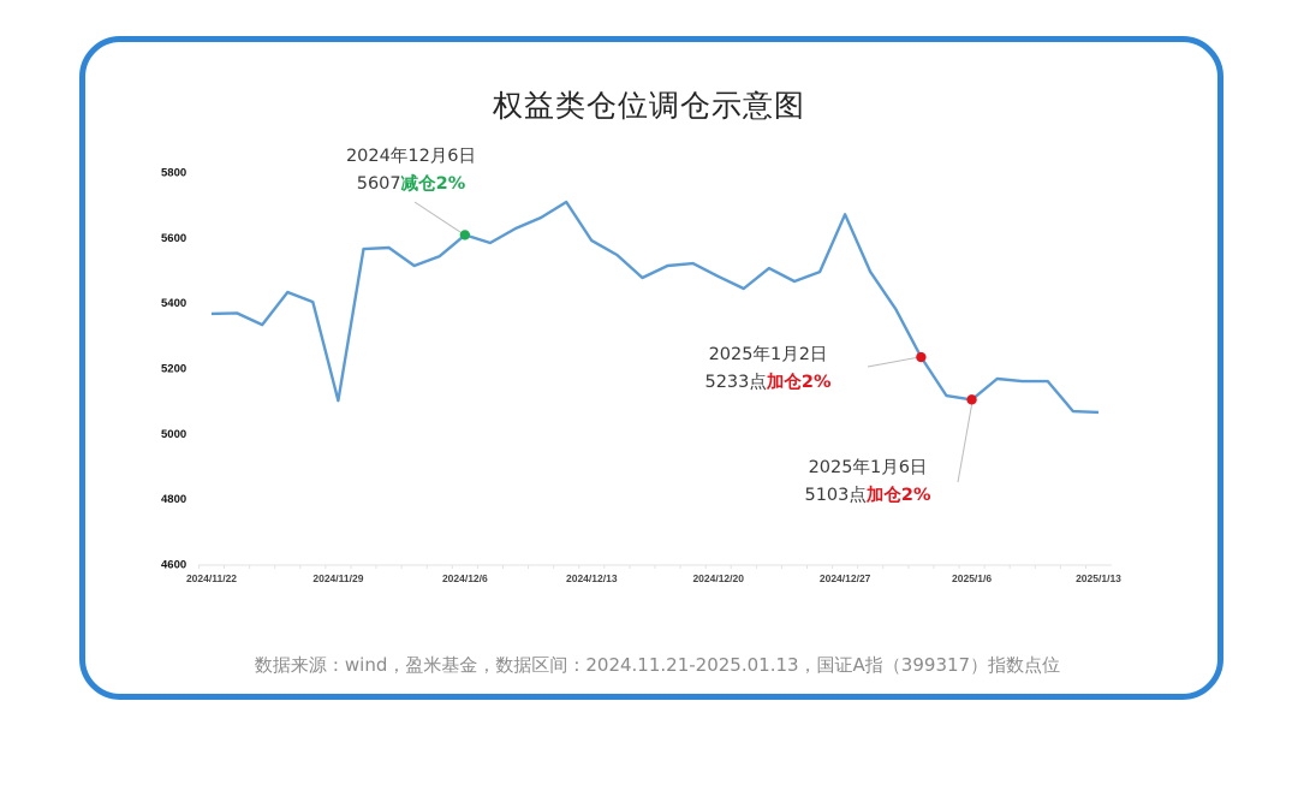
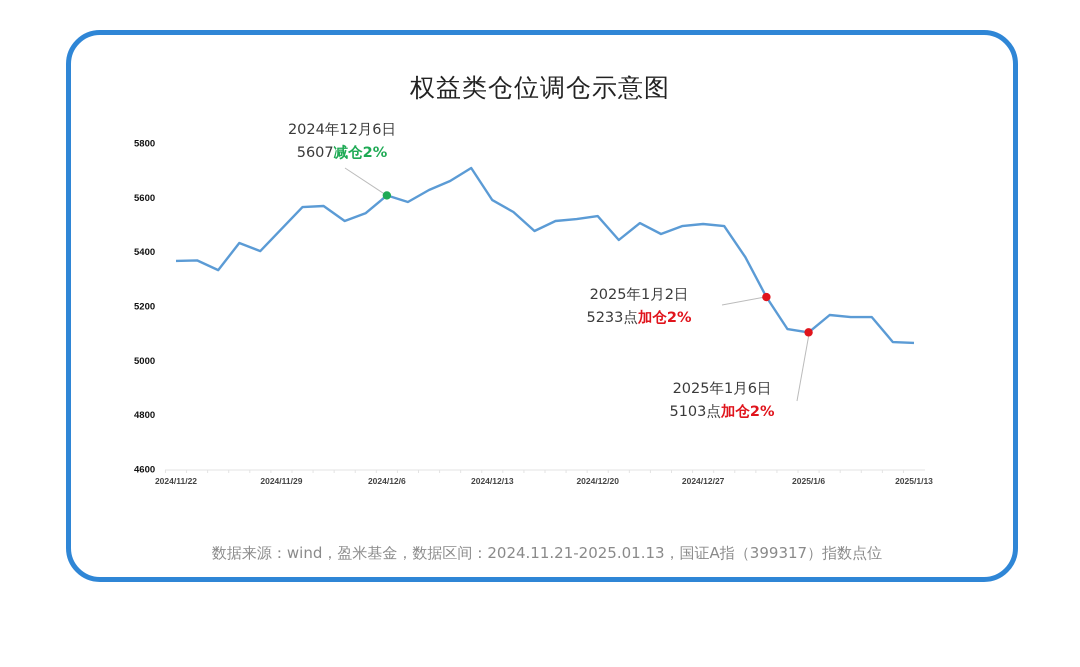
2024/11/29: 5100 -> 5480
2024/12/20: 5480 -> 5530
2024/12/27: 5670 -> 5500
